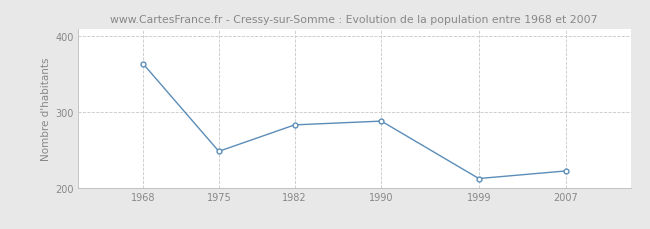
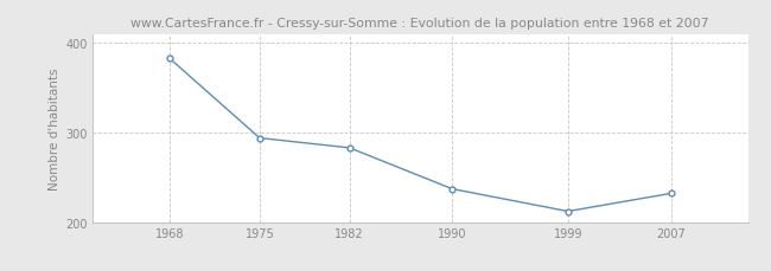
1968: 364 -> 383
1975: 248 -> 294
1990: 288 -> 237
2007: 222 -> 232
